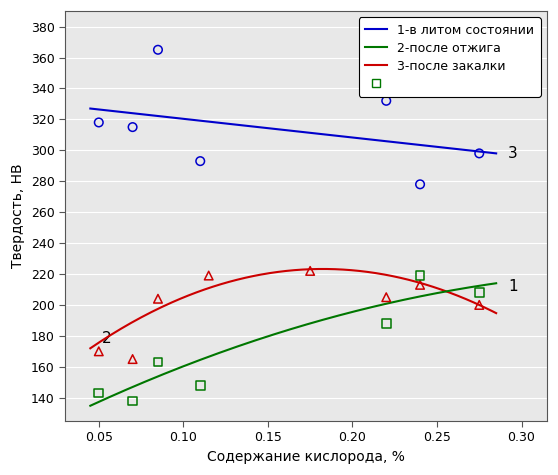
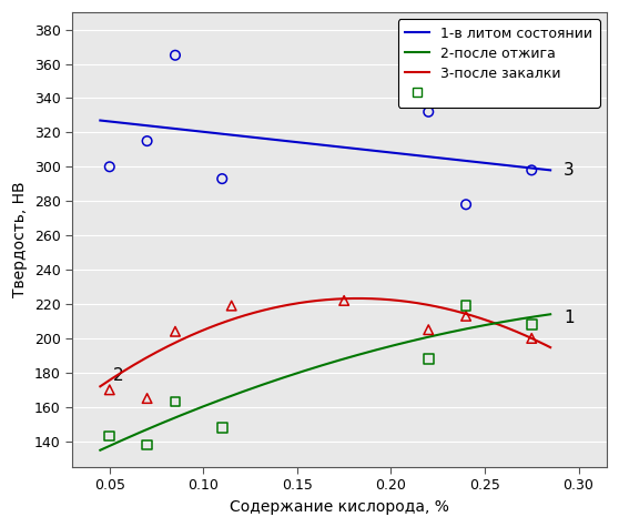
1-в литом состоянии/0.05: 318 -> 300
